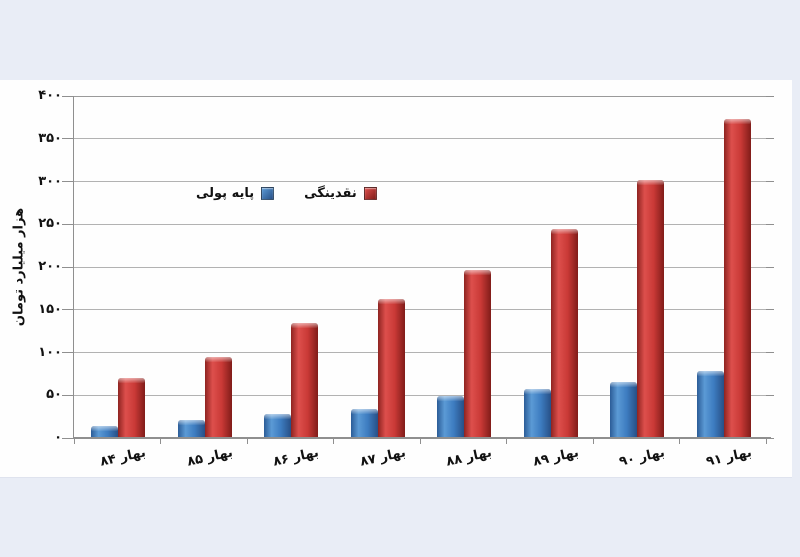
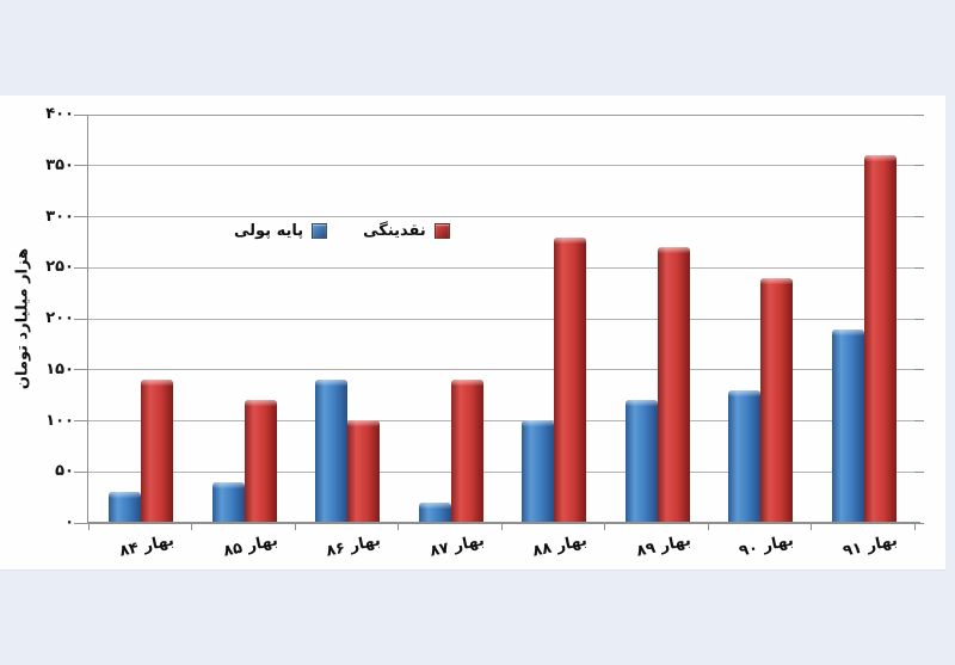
پایه پولی/بهار ۸۴: 10 -> 30
نقدینگی/بهار ۸۴: 70 -> 140
پایه پولی/بهار ۸۵: 20 -> 40
نقدینگی/بهار ۸۵: 100 -> 120
پایه پولی/بهار ۸۶: 30 -> 140
نقدینگی/بهار ۸۶: 130 -> 100
پایه پولی/بهار ۸۷: 30 -> 20
نقدینگی/بهار ۸۷: 160 -> 140
پایه پولی/بهار ۸۸: 50 -> 100
نقدینگی/بهار ۸۸: 200 -> 280
پایه پولی/بهار ۸۹: 60 -> 120
نقدینگی/بهار ۸۹: 240 -> 270
پایه پولی/بهار ۹۰: 60 -> 130
نقدینگی/بهار ۹۰: 300 -> 240
پایه پولی/بهار ۹۱: 80 -> 190
نقدینگی/بهار ۹۱: 370 -> 360
